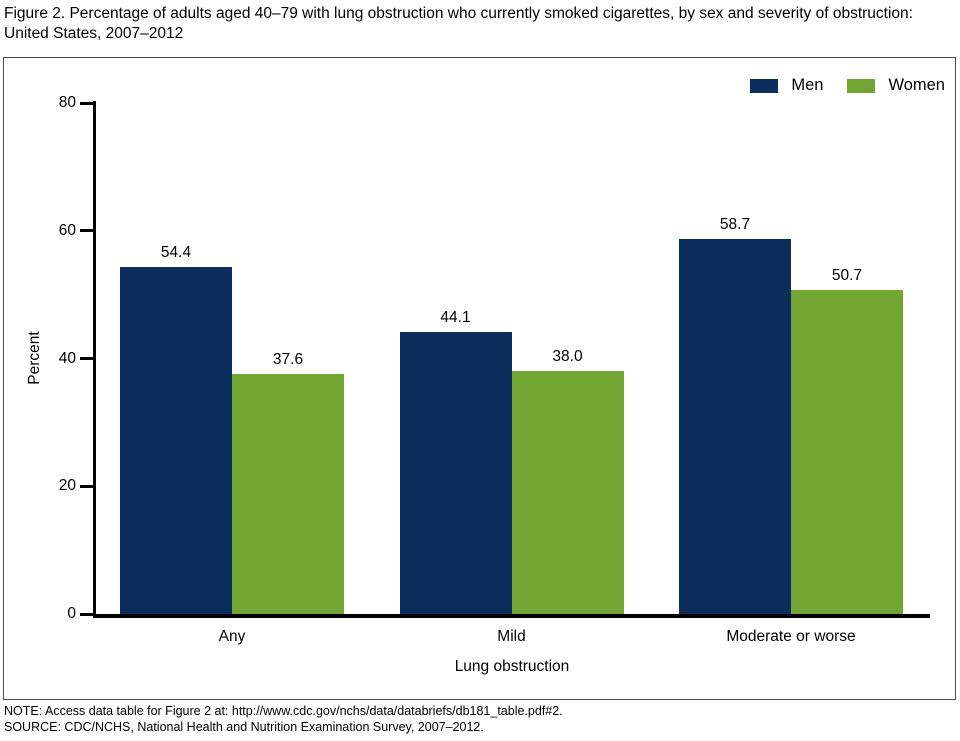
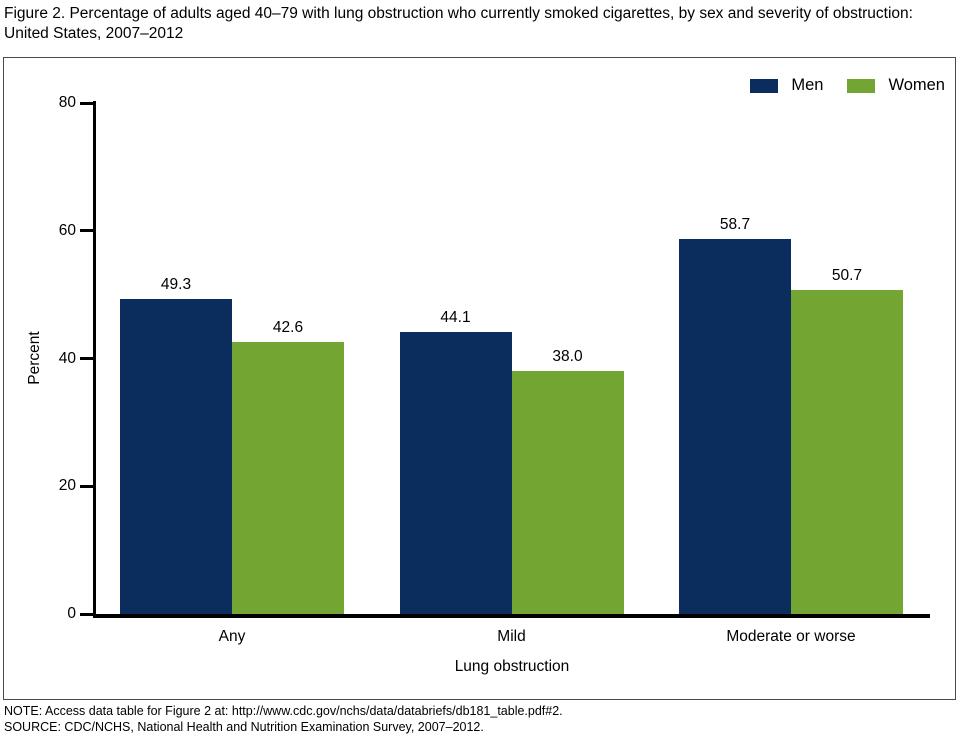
Men/Any: 54.4 -> 49.3
Women/Any: 37.6 -> 42.6
